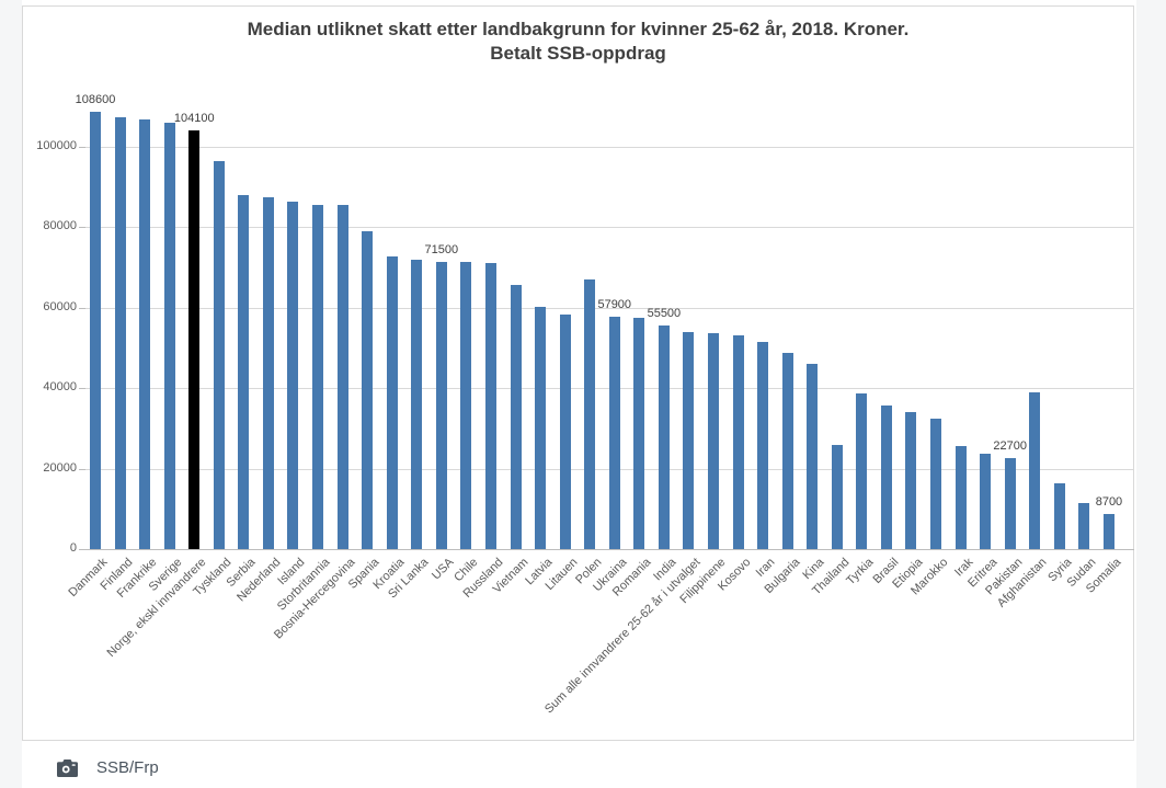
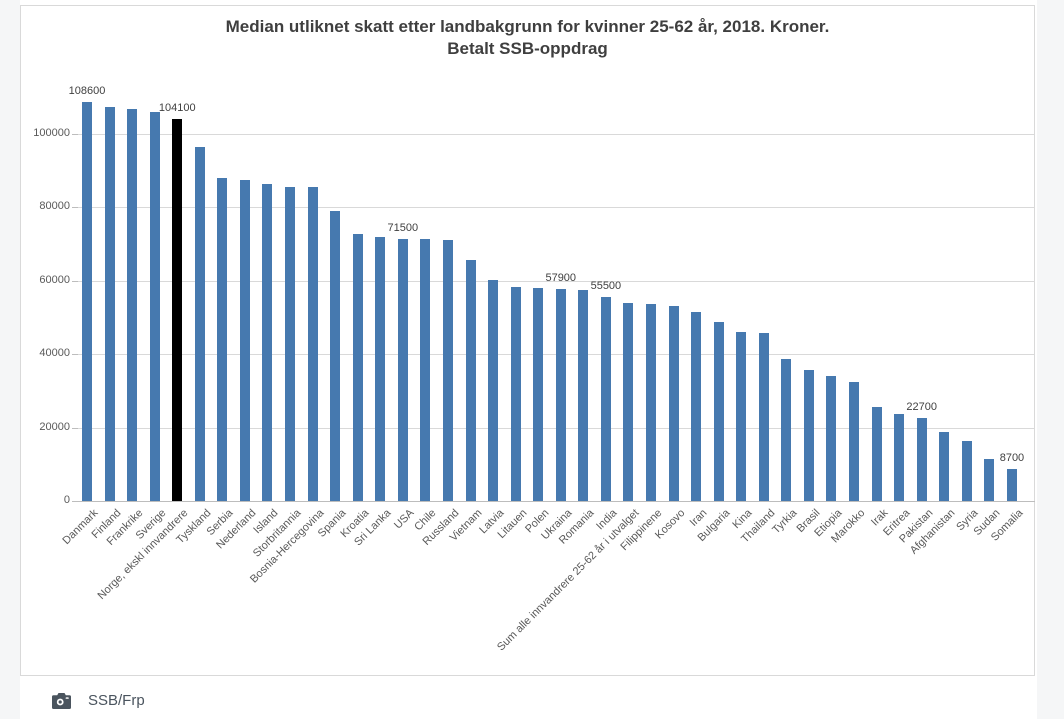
Polen: 67000 -> 58000
Thailand: 26000 -> 46000
Afghanistan: 39000 -> 19000
